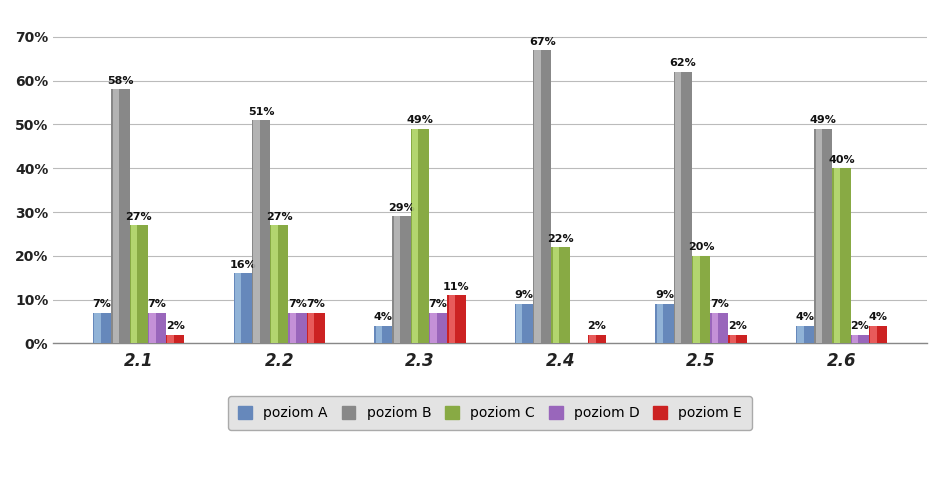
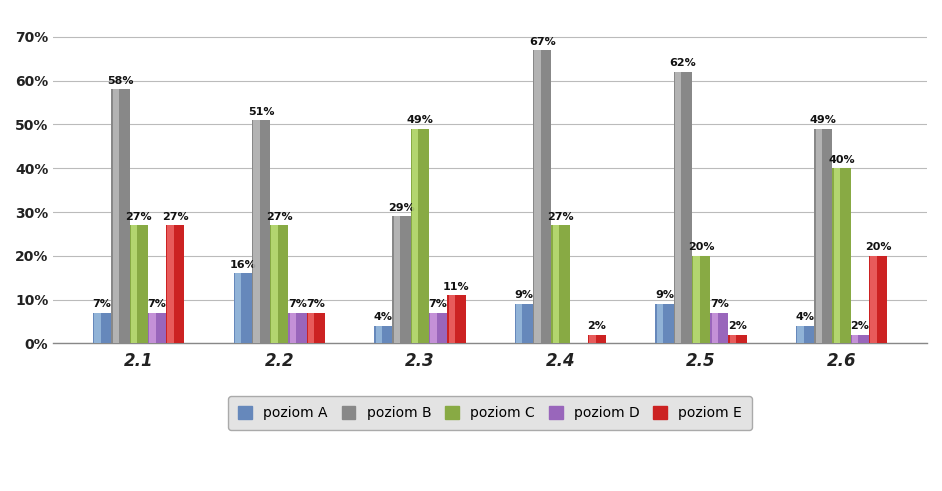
poziom E/2.1: 2% -> 27%
poziom C/2.4: 22% -> 27%
poziom E/2.6: 4% -> 20%
